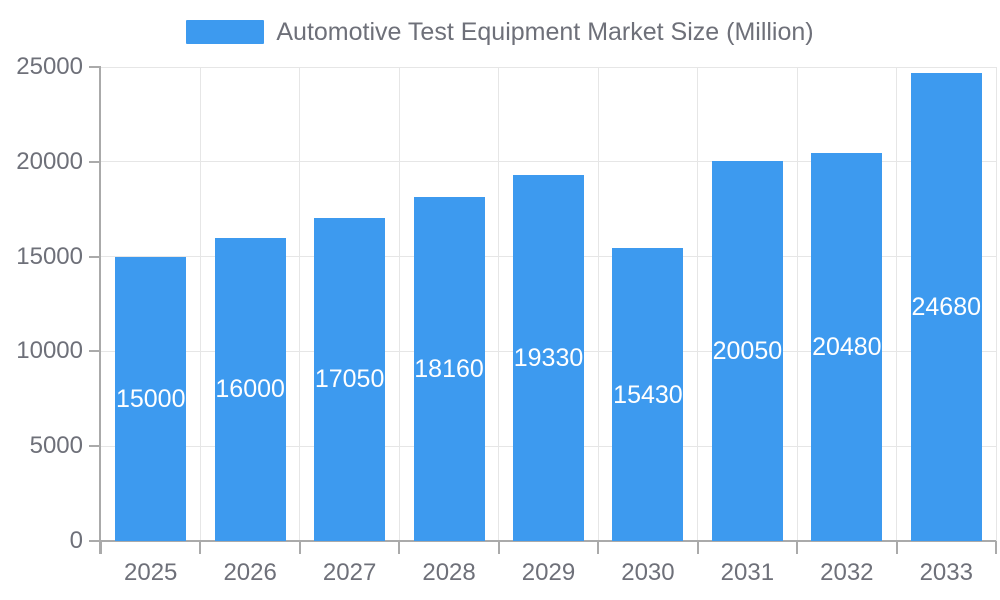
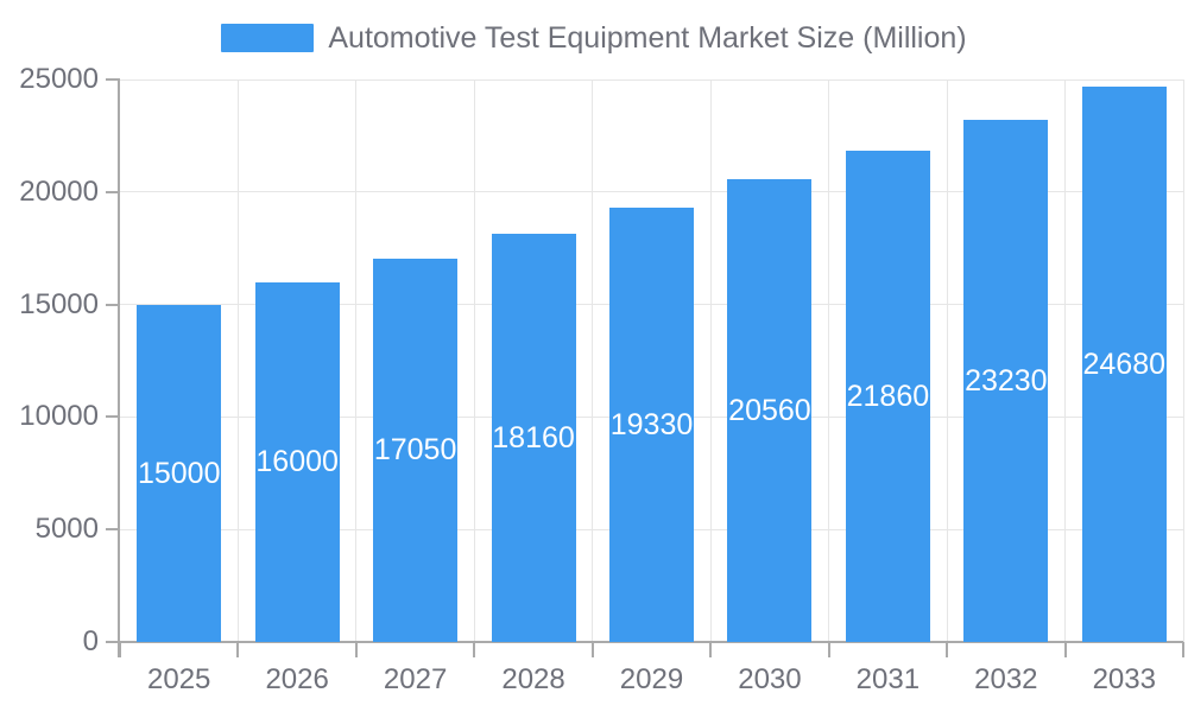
2030: 15430 -> 20560
2031: 20050 -> 21860
2032: 20480 -> 23230
